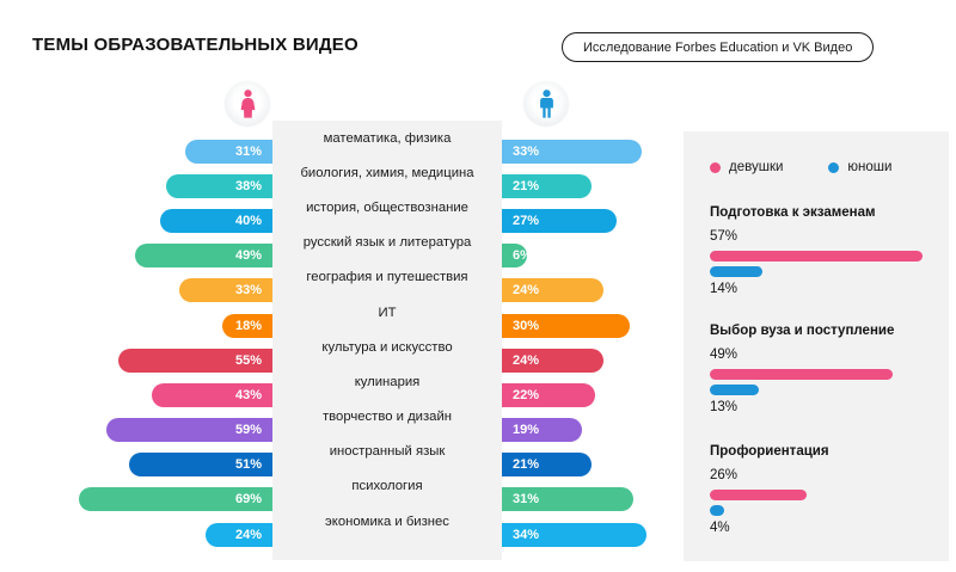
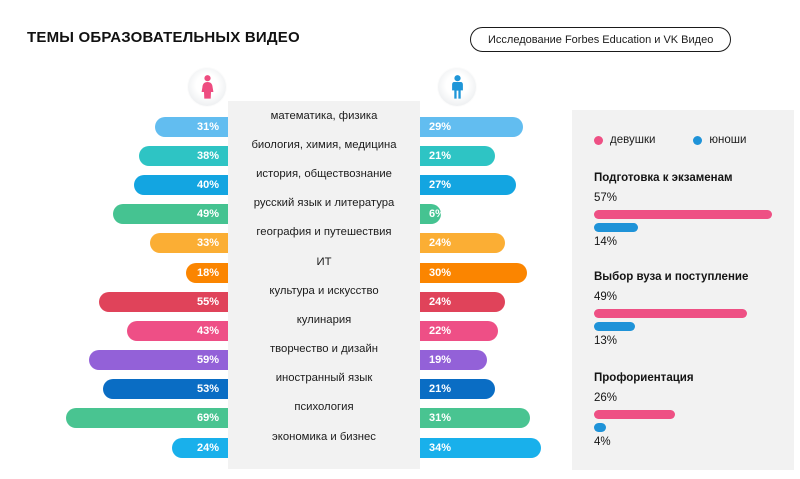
юноши/математика, физика: 33% -> 29%
девушки/иностранный язык: 51% -> 53%
